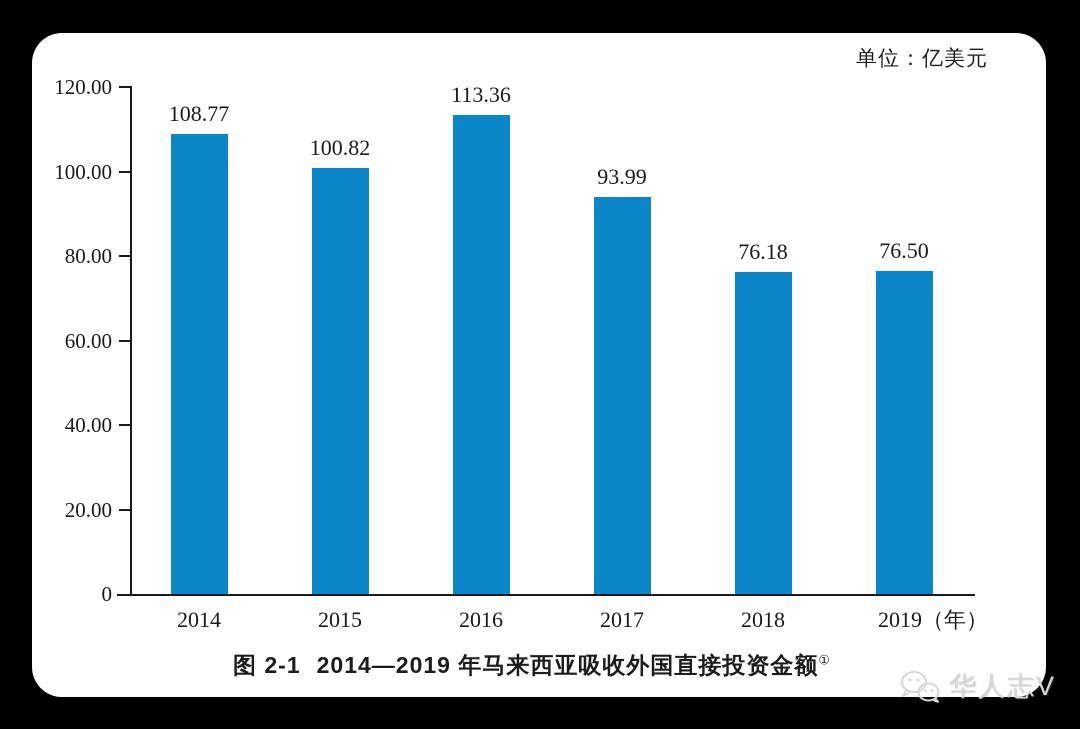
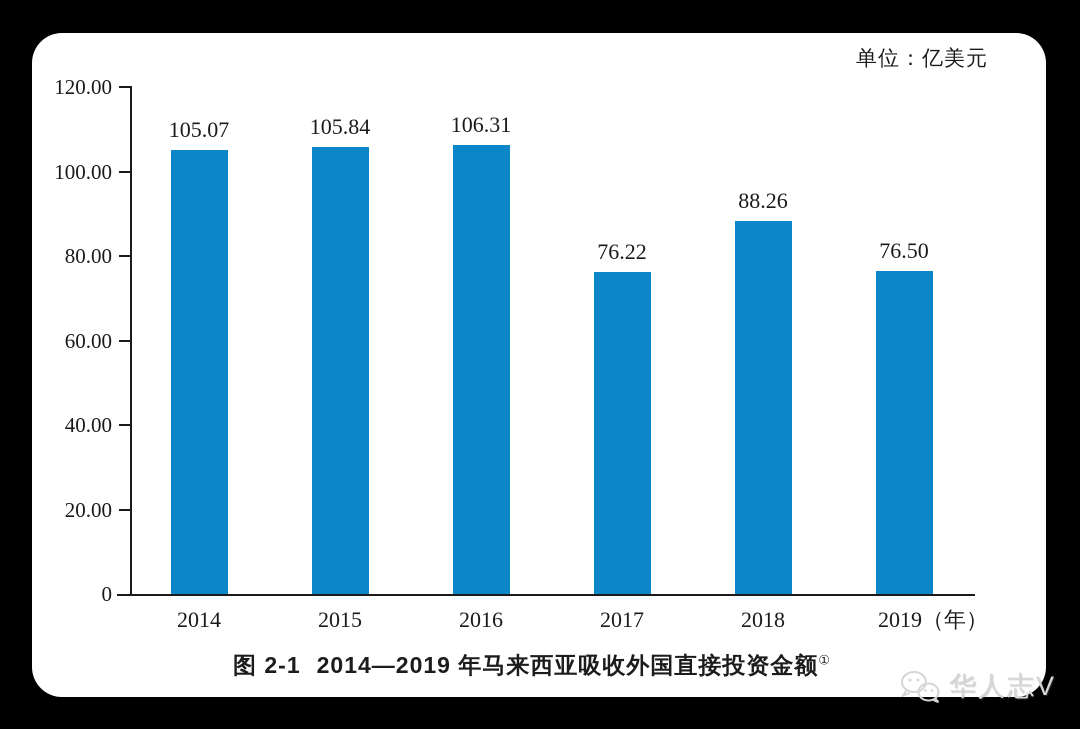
2014: 108.77 -> 105.07
2015: 100.82 -> 105.84
2016: 113.36 -> 106.31
2017: 93.99 -> 76.22
2018: 76.18 -> 88.26
